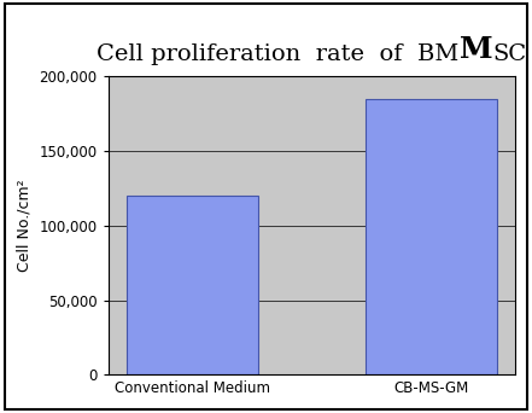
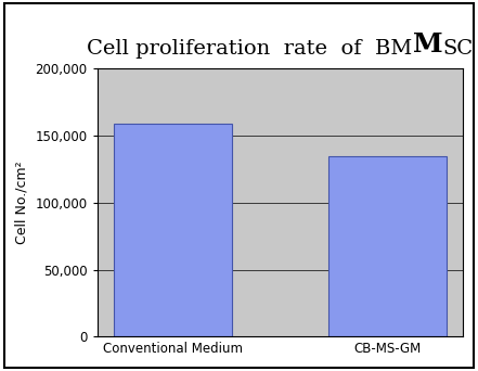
Conventional Medium: 120,000 -> 159,000
CB-MS-GM: 185,000 -> 135,000
